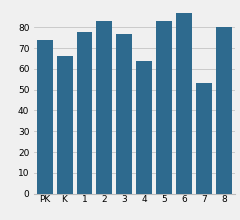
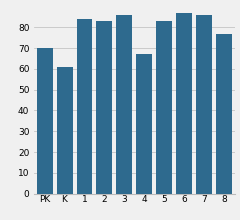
PK: 74 -> 70
K: 66 -> 61
1: 78 -> 84
3: 77 -> 86
4: 64 -> 67
7: 53 -> 86
8: 80 -> 77
